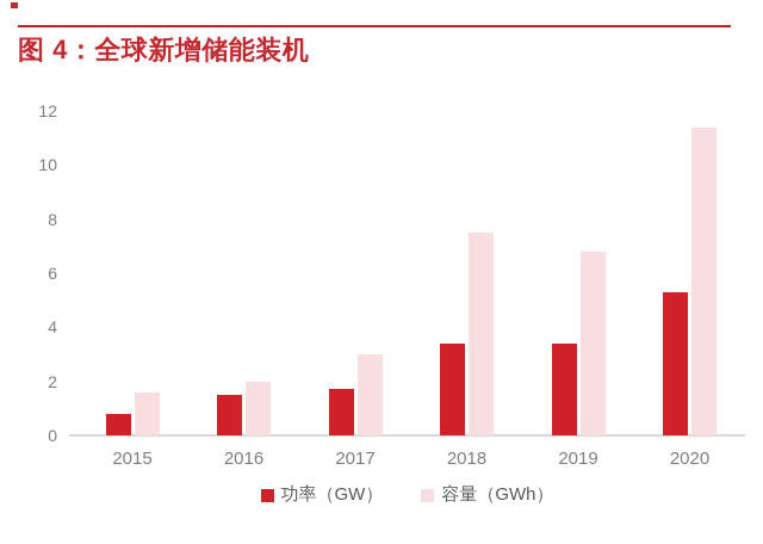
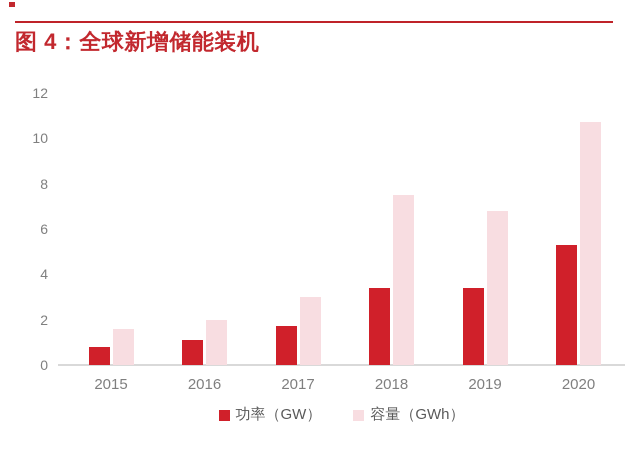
功率（GW）/2016: 1.5 -> 1.1
容量（GWh）/2020: 11.4 -> 10.7
